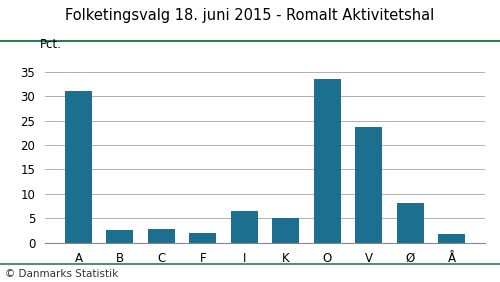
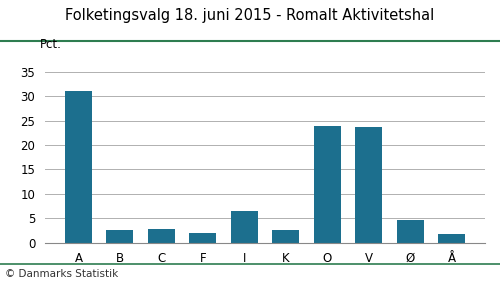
K: 5.0 -> 2.6
O: 33.5 -> 23.8
Ø: 8.0 -> 4.6
